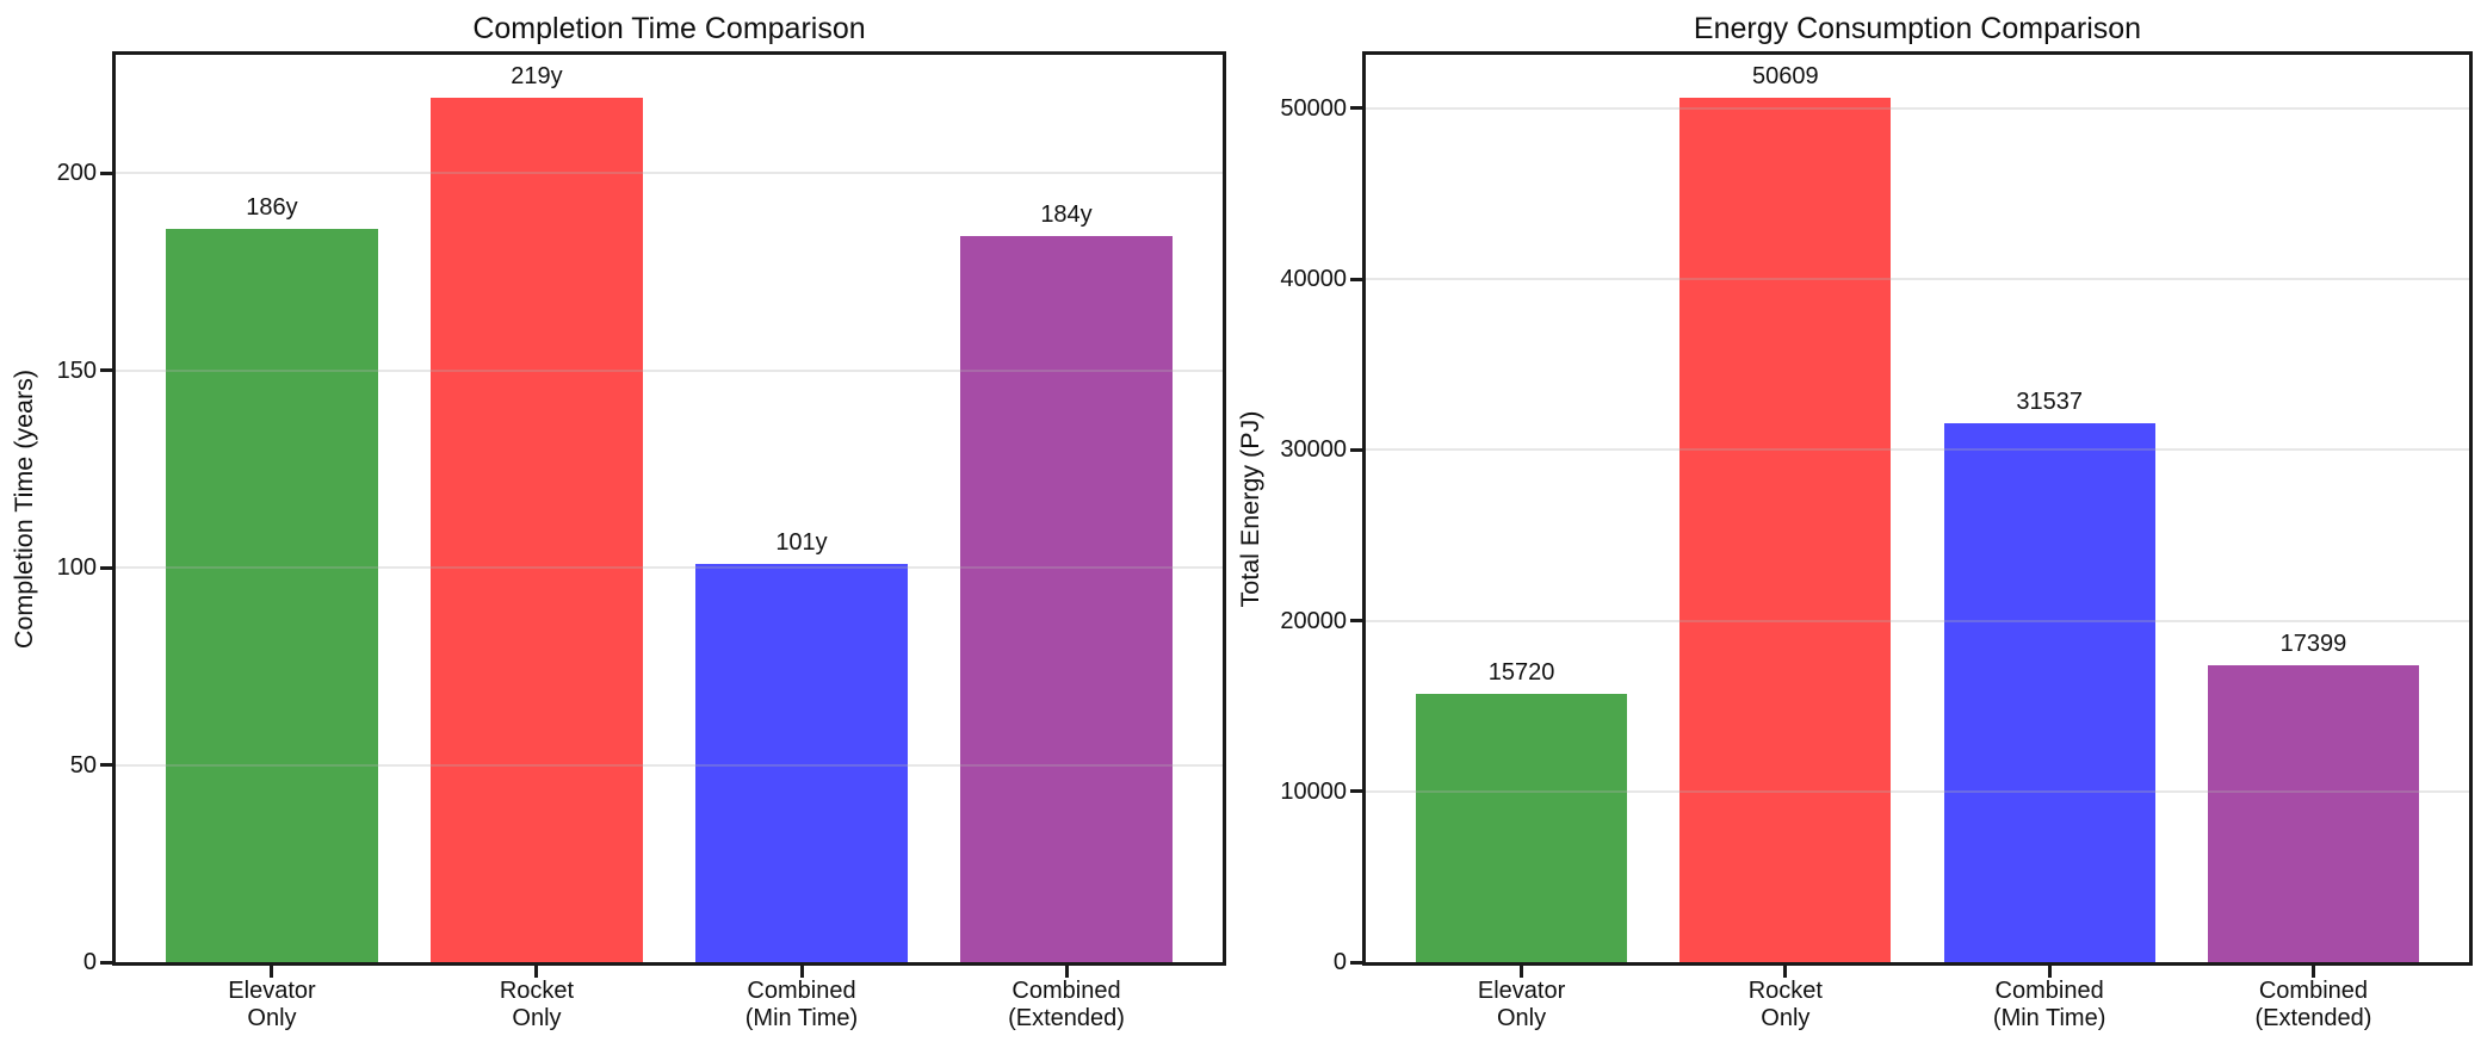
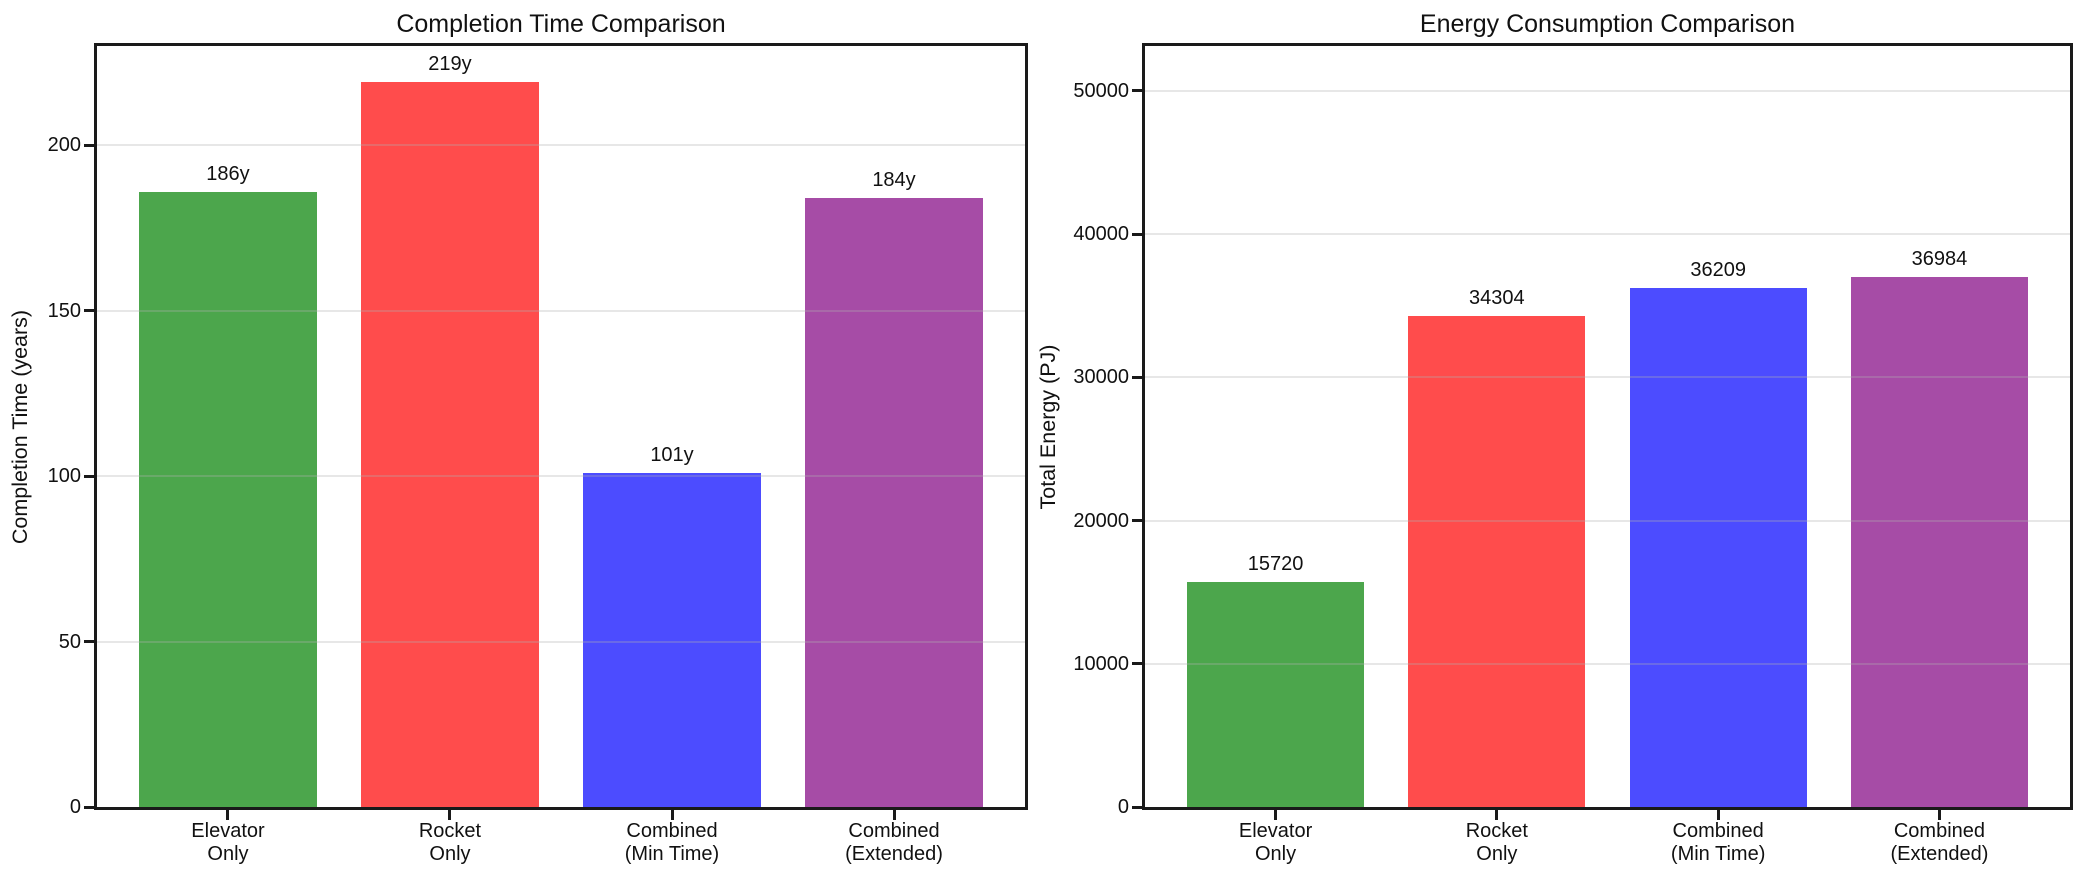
Energy Consumption Comparison/Rocket Only: 50609 -> 34304
Energy Consumption Comparison/Combined (Min Time): 31537 -> 36209
Energy Consumption Comparison/Combined (Extended): 17399 -> 36984
